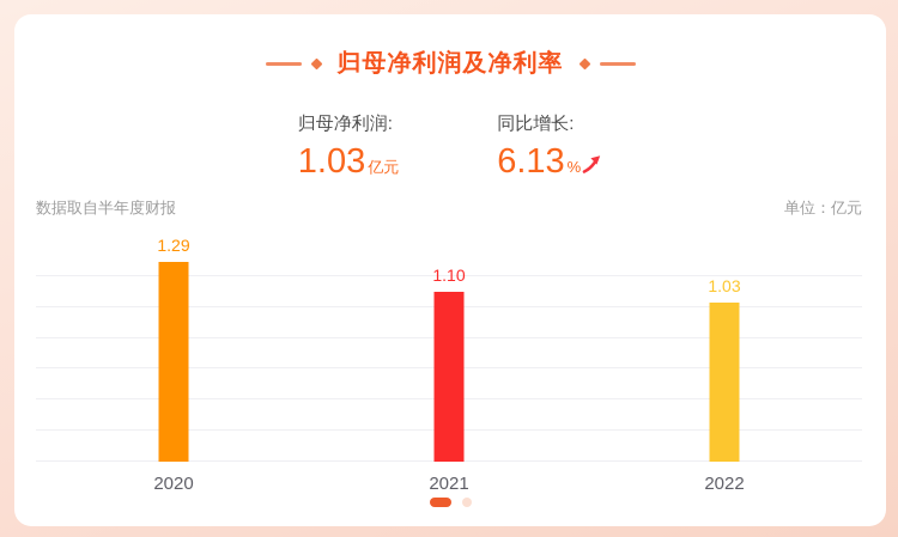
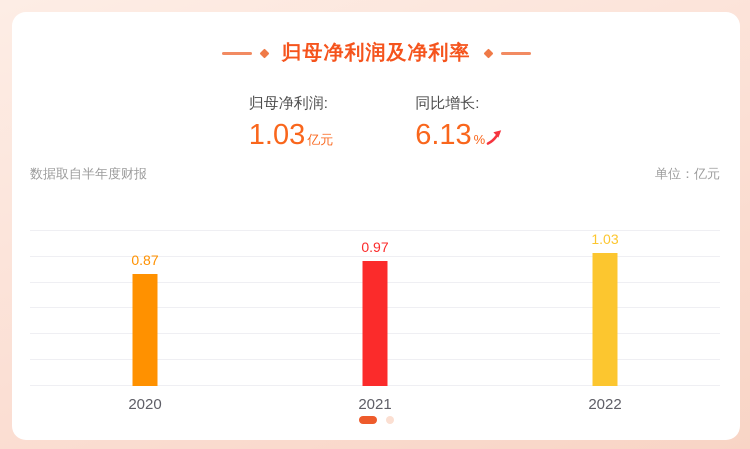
2020: 1.29 -> 0.87
2021: 1.10 -> 0.97
